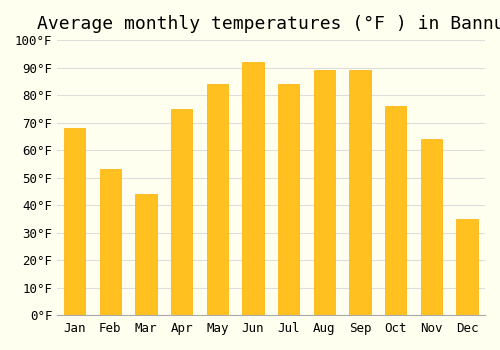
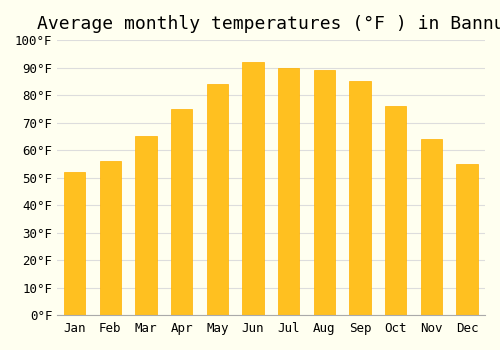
Jan: 68°F -> 52°F
Feb: 53°F -> 56°F
Mar: 44°F -> 65°F
Jul: 84°F -> 90°F
Sep: 89°F -> 85°F
Dec: 35°F -> 55°F
